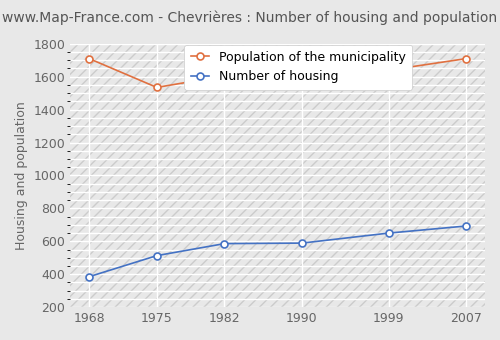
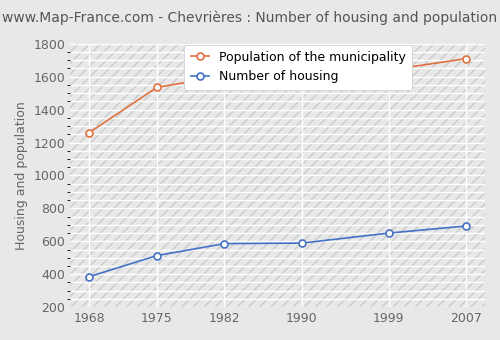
Population of the municipality/1968: 1710 -> 1260
